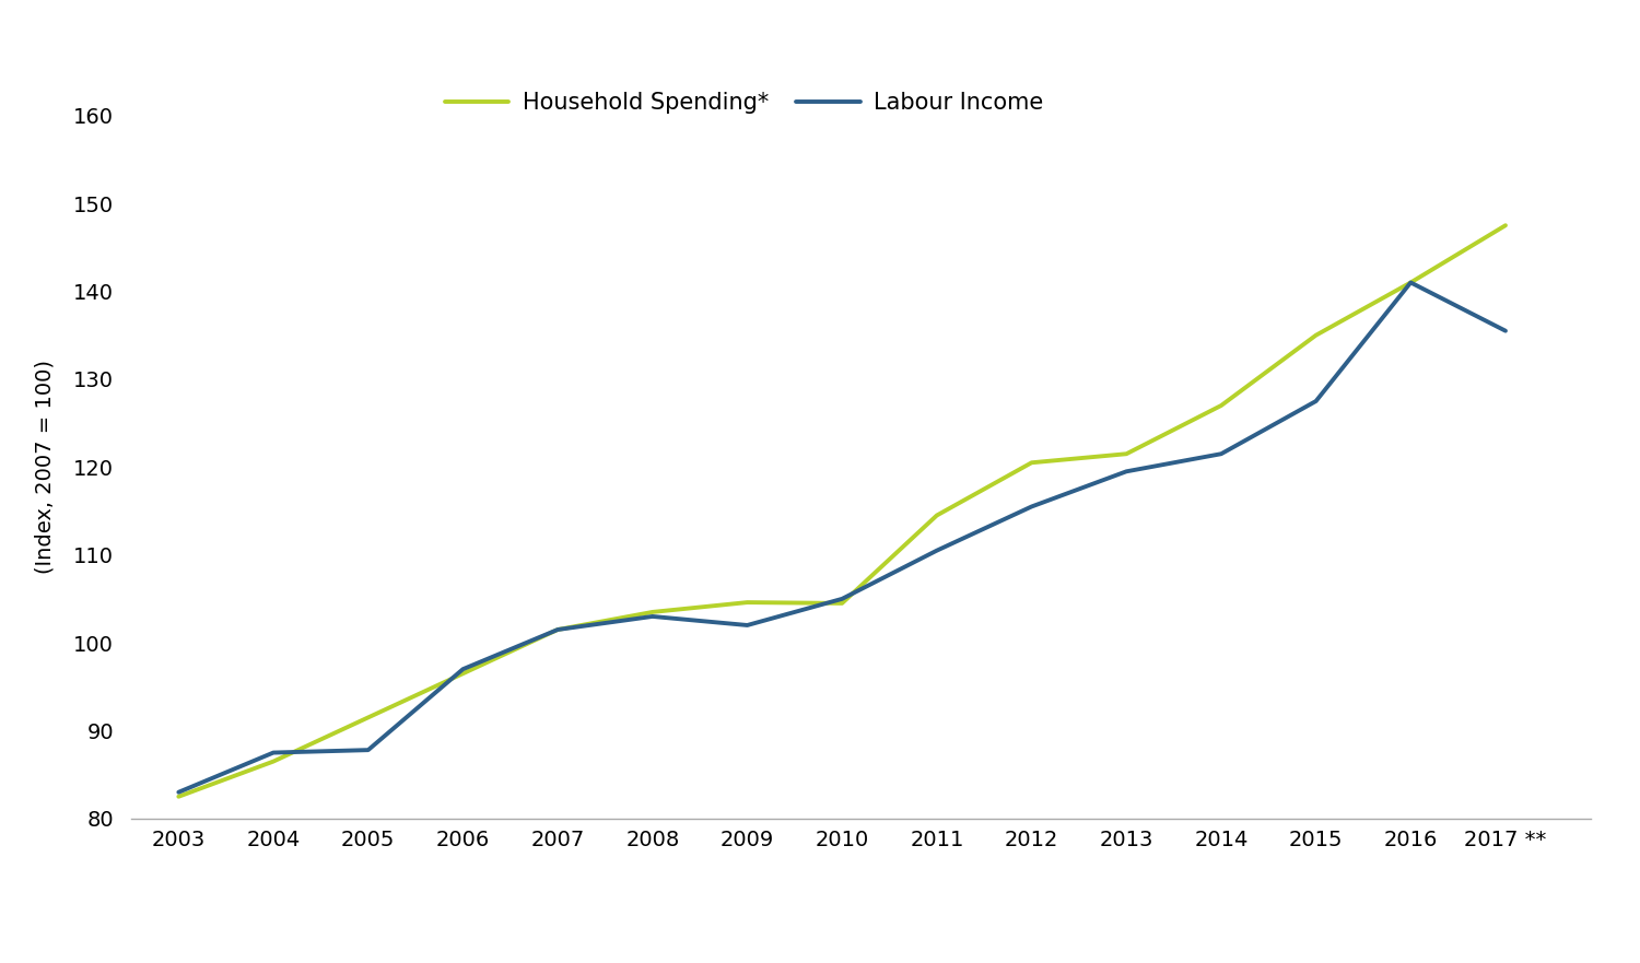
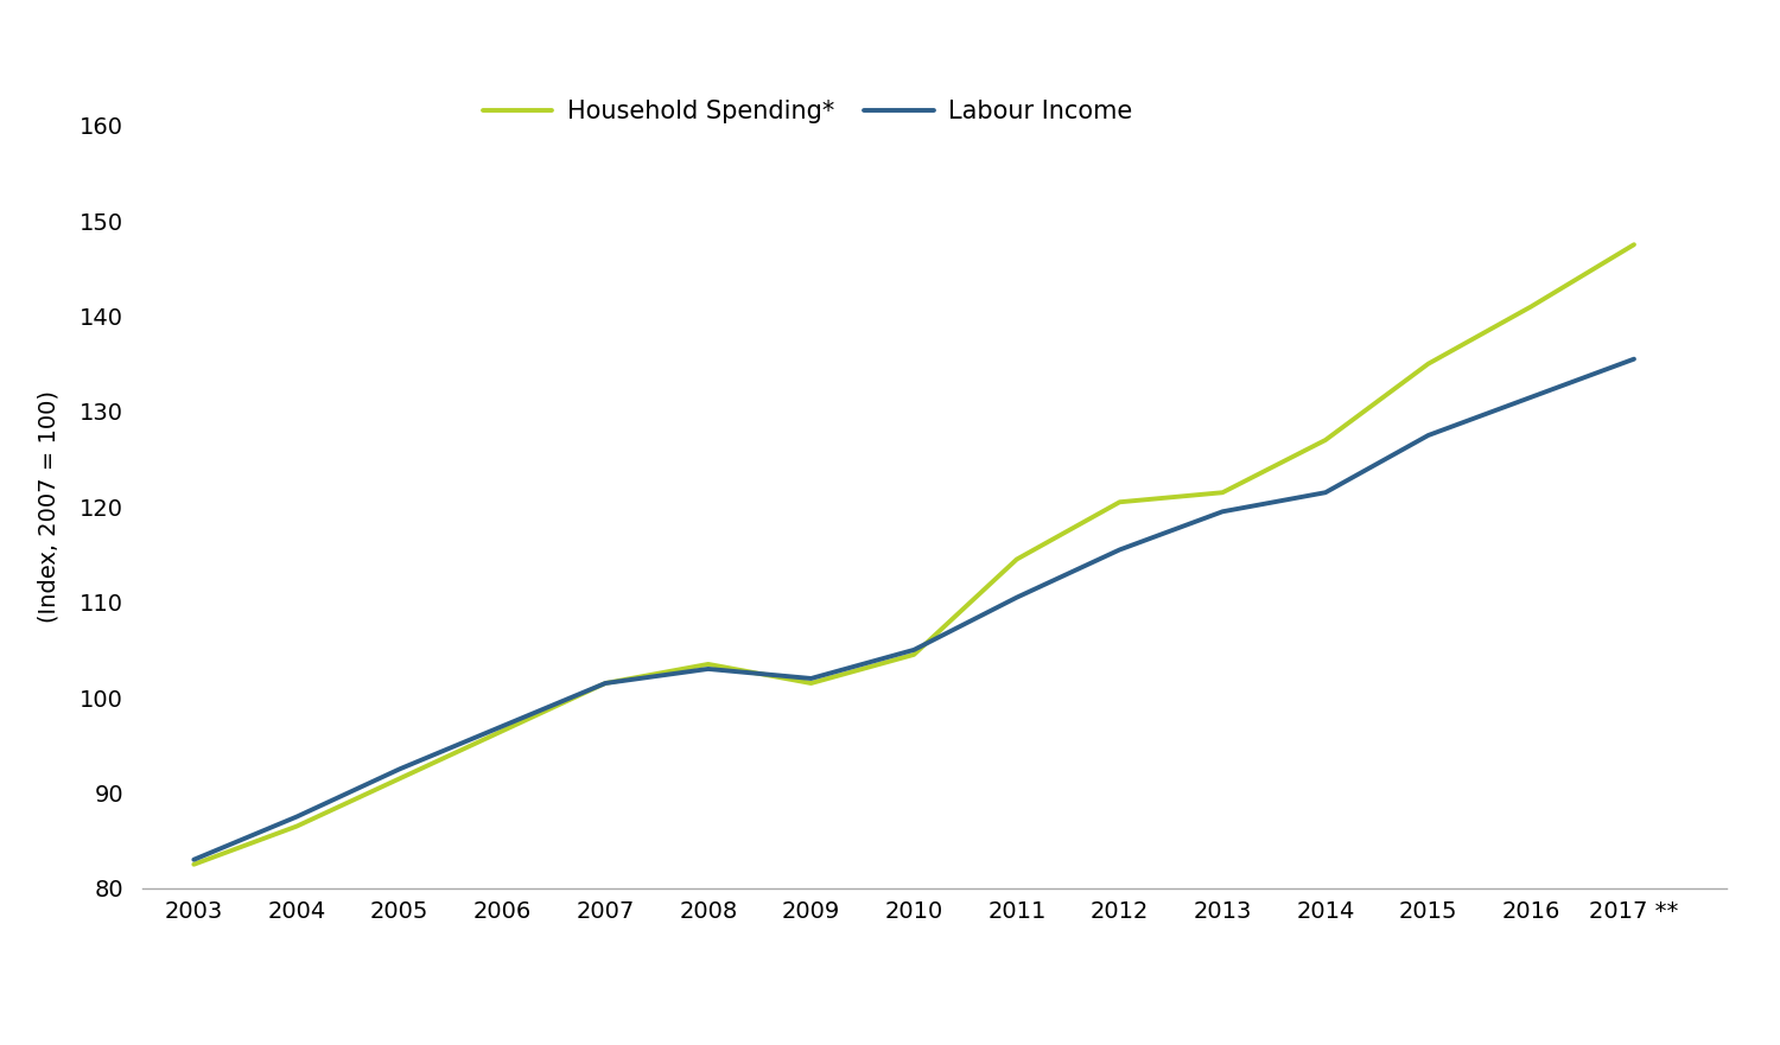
Labour Income/2005: 87.8 -> 92.5
Household Spending*/2009: 104.6 -> 101.5
Labour Income/2016: 141.0 -> 131.5
